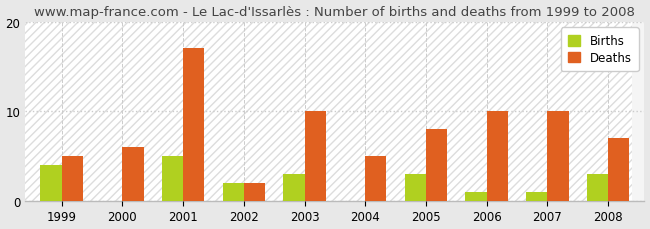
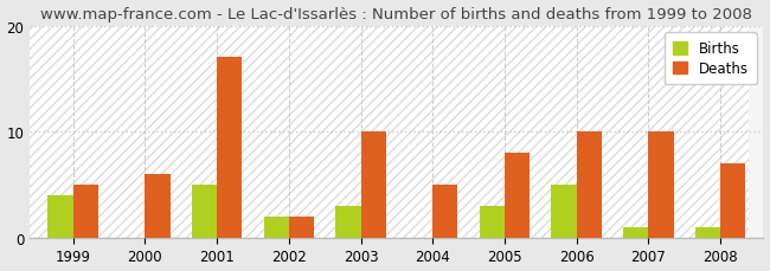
Births/2006: 1 -> 5
Births/2008: 3 -> 1
